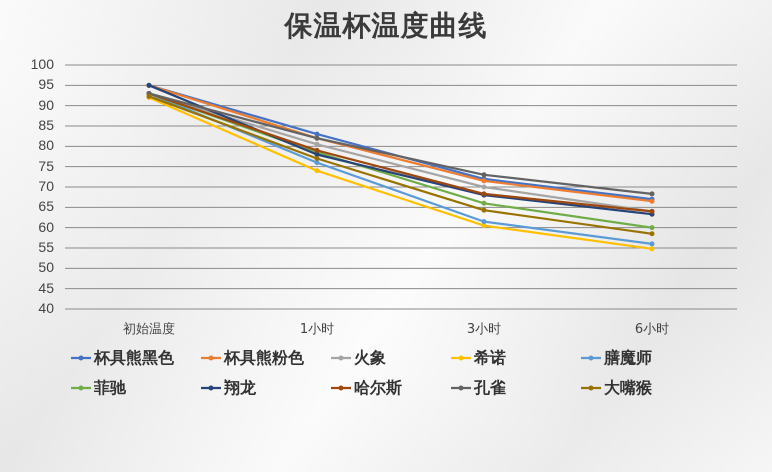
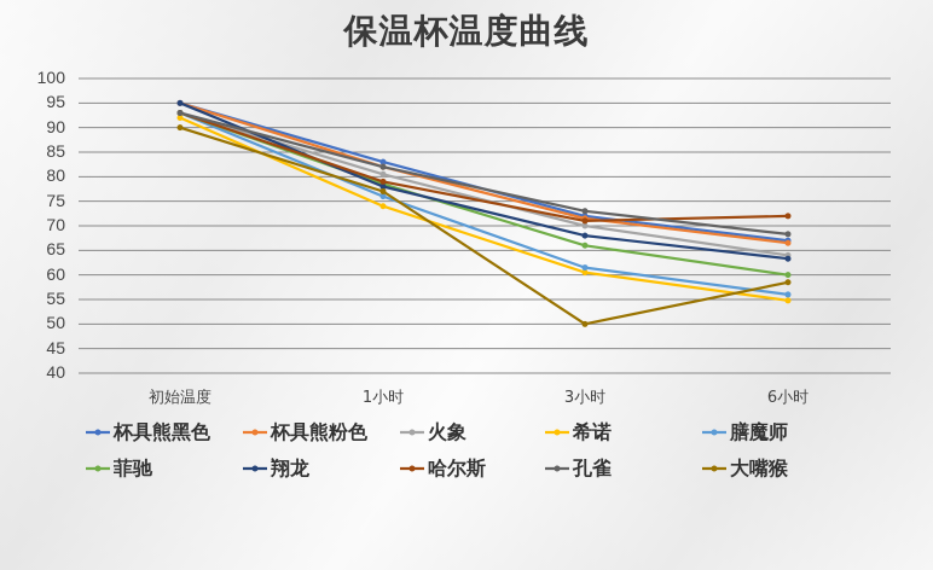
大嘴猴/初始温度: 92 -> 90
哈尔斯/3小时: 68 -> 71
大嘴猴/3小时: 64 -> 50
哈尔斯/6小时: 64 -> 72
